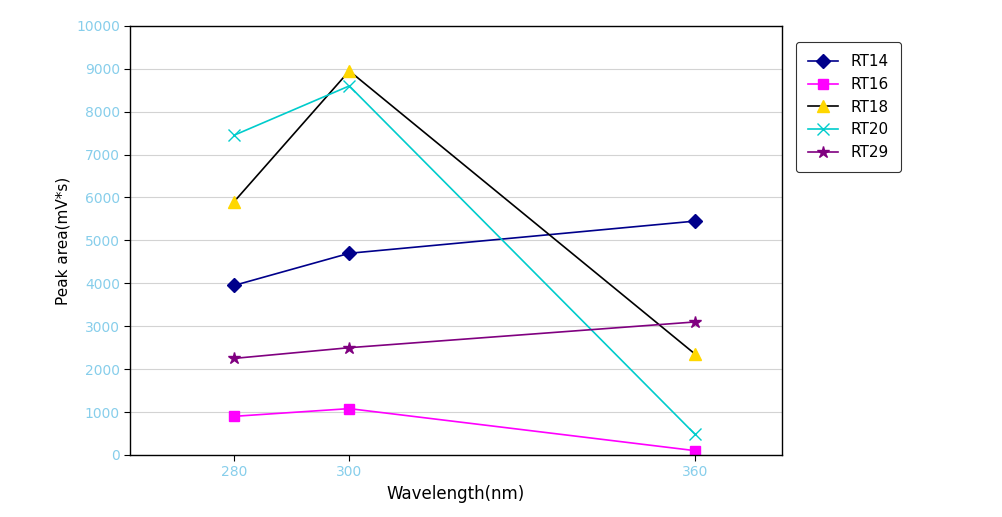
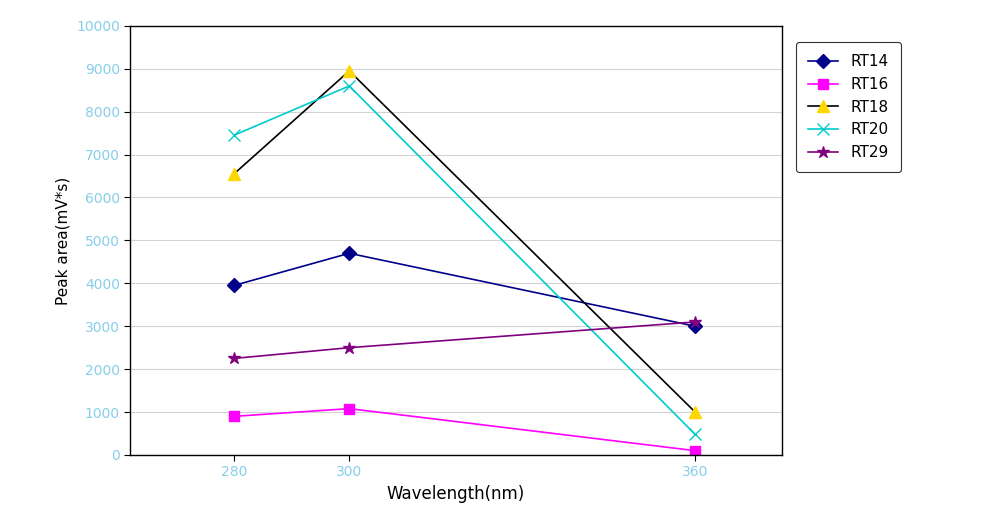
RT18/280: 5900 -> 6550
RT14/360: 5450 -> 3000
RT18/360: 2350 -> 1000
